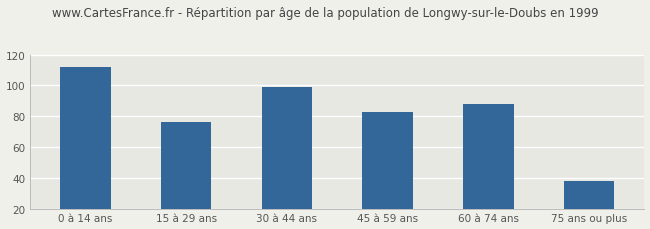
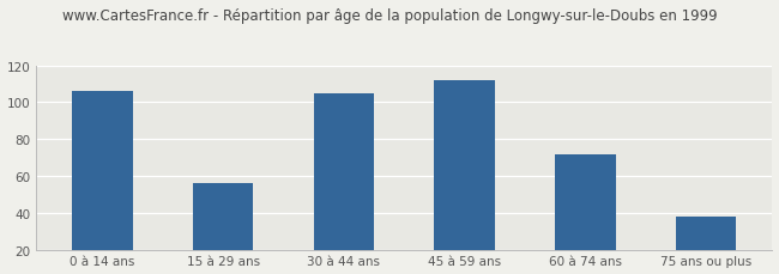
0 à 14 ans: 112 -> 106
15 à 29 ans: 76 -> 56
30 à 44 ans: 99 -> 105
45 à 59 ans: 83 -> 112
60 à 74 ans: 88 -> 72
